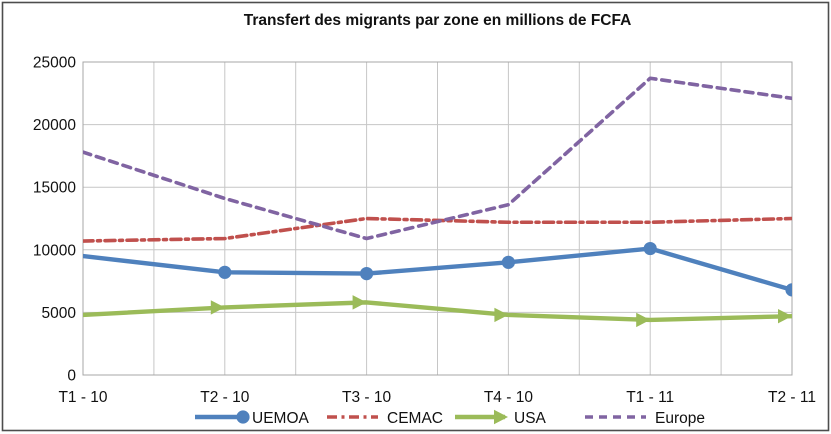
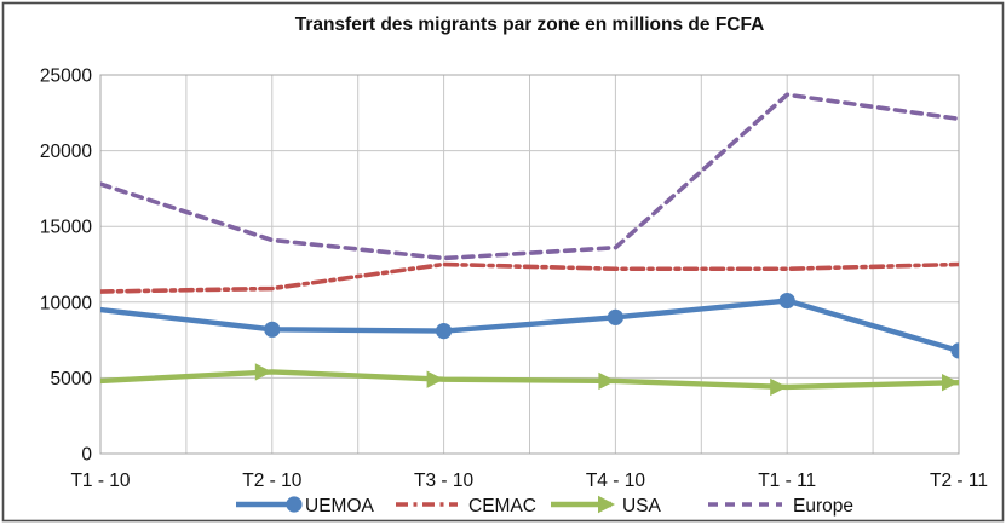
USA/T3 - 10: 5800 -> 4900
Europe/T3 - 10: 10900 -> 12900
